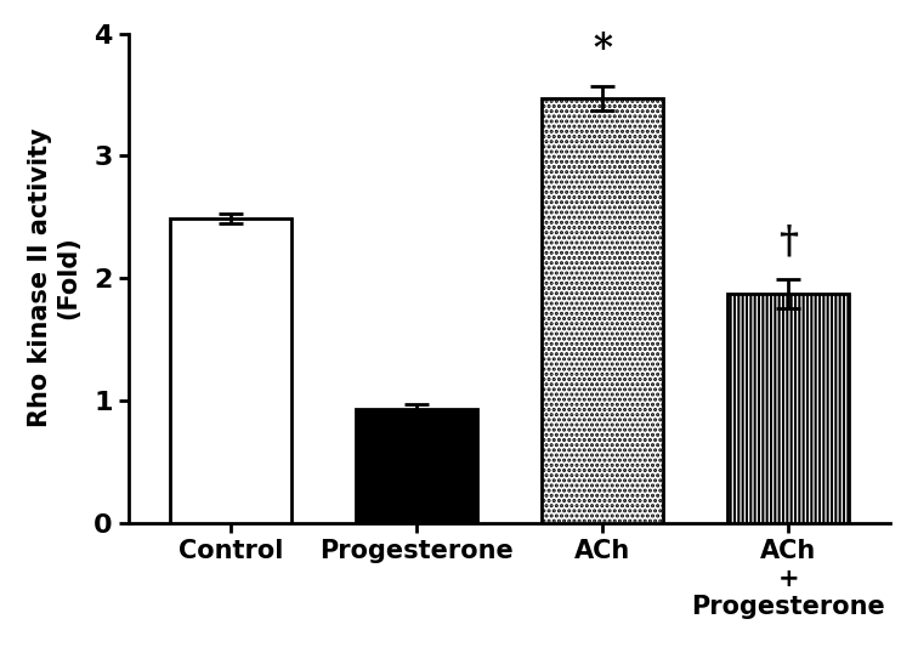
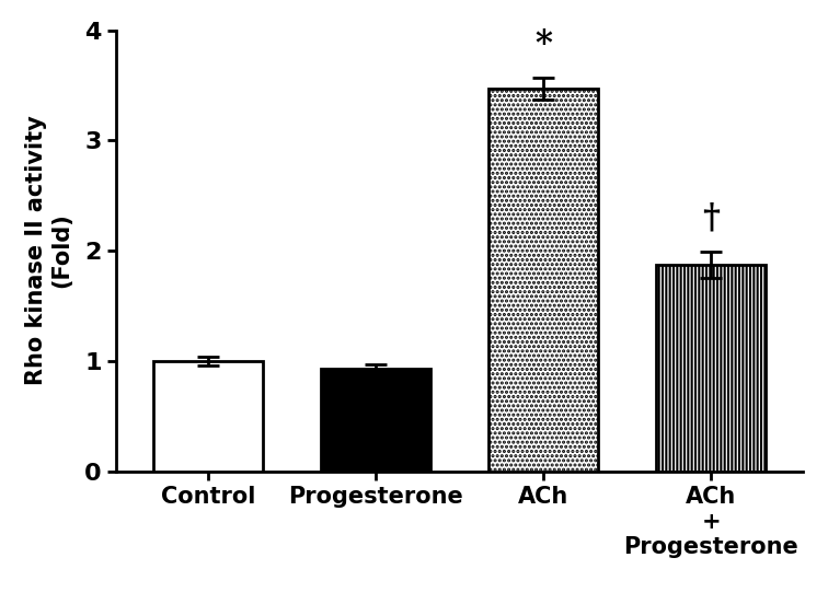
Control: 2.49 -> 1.00
